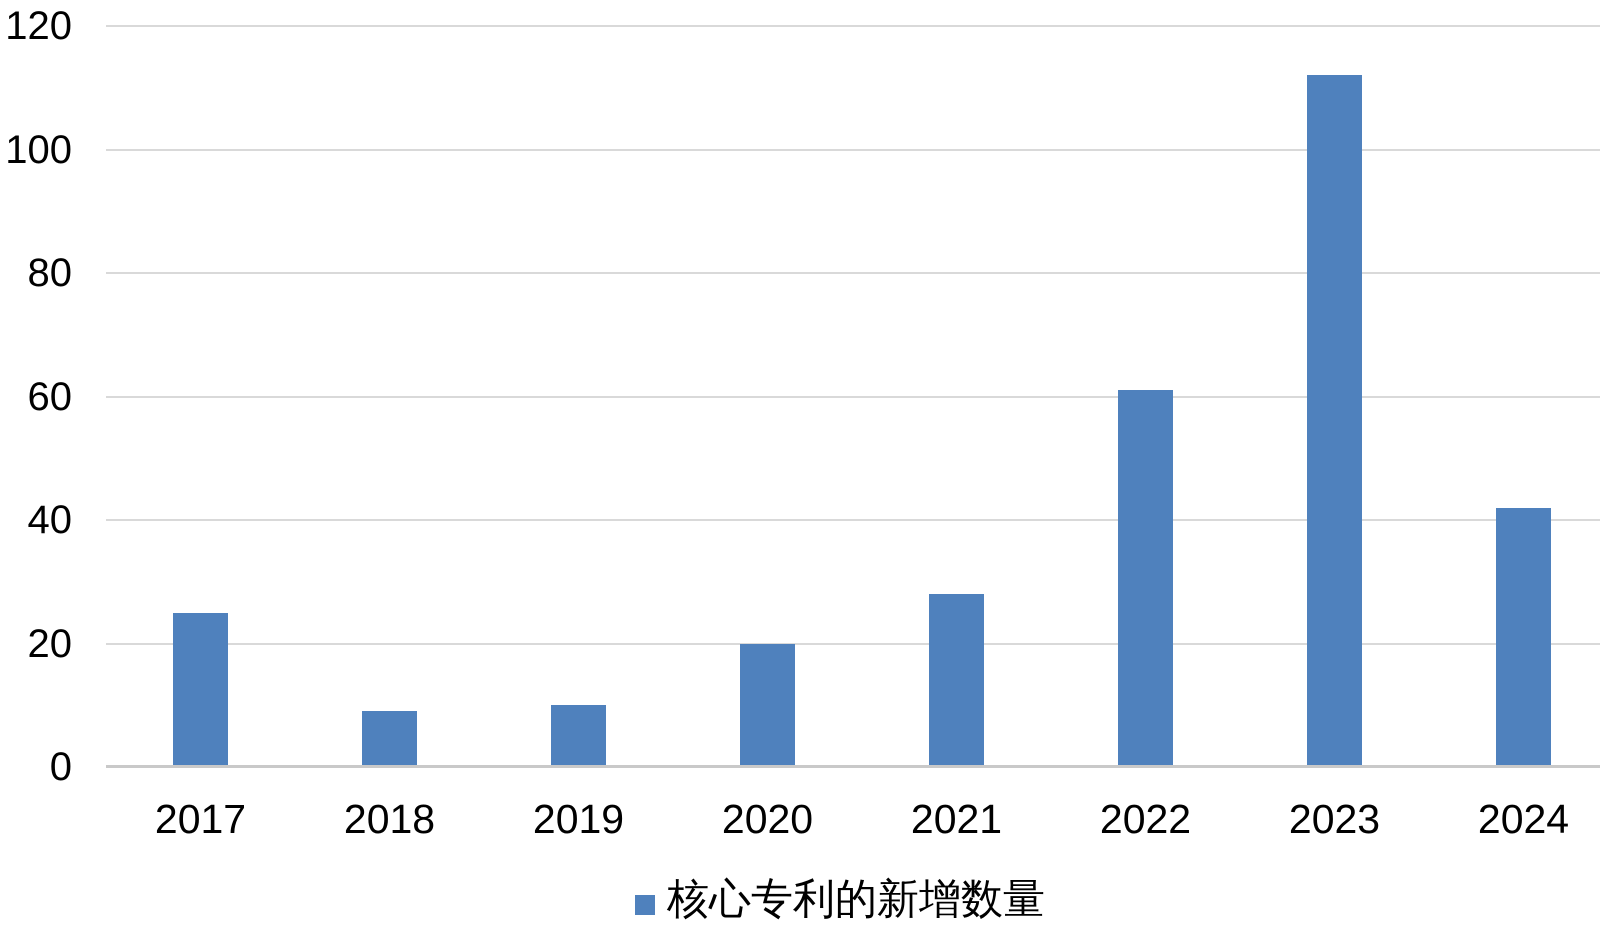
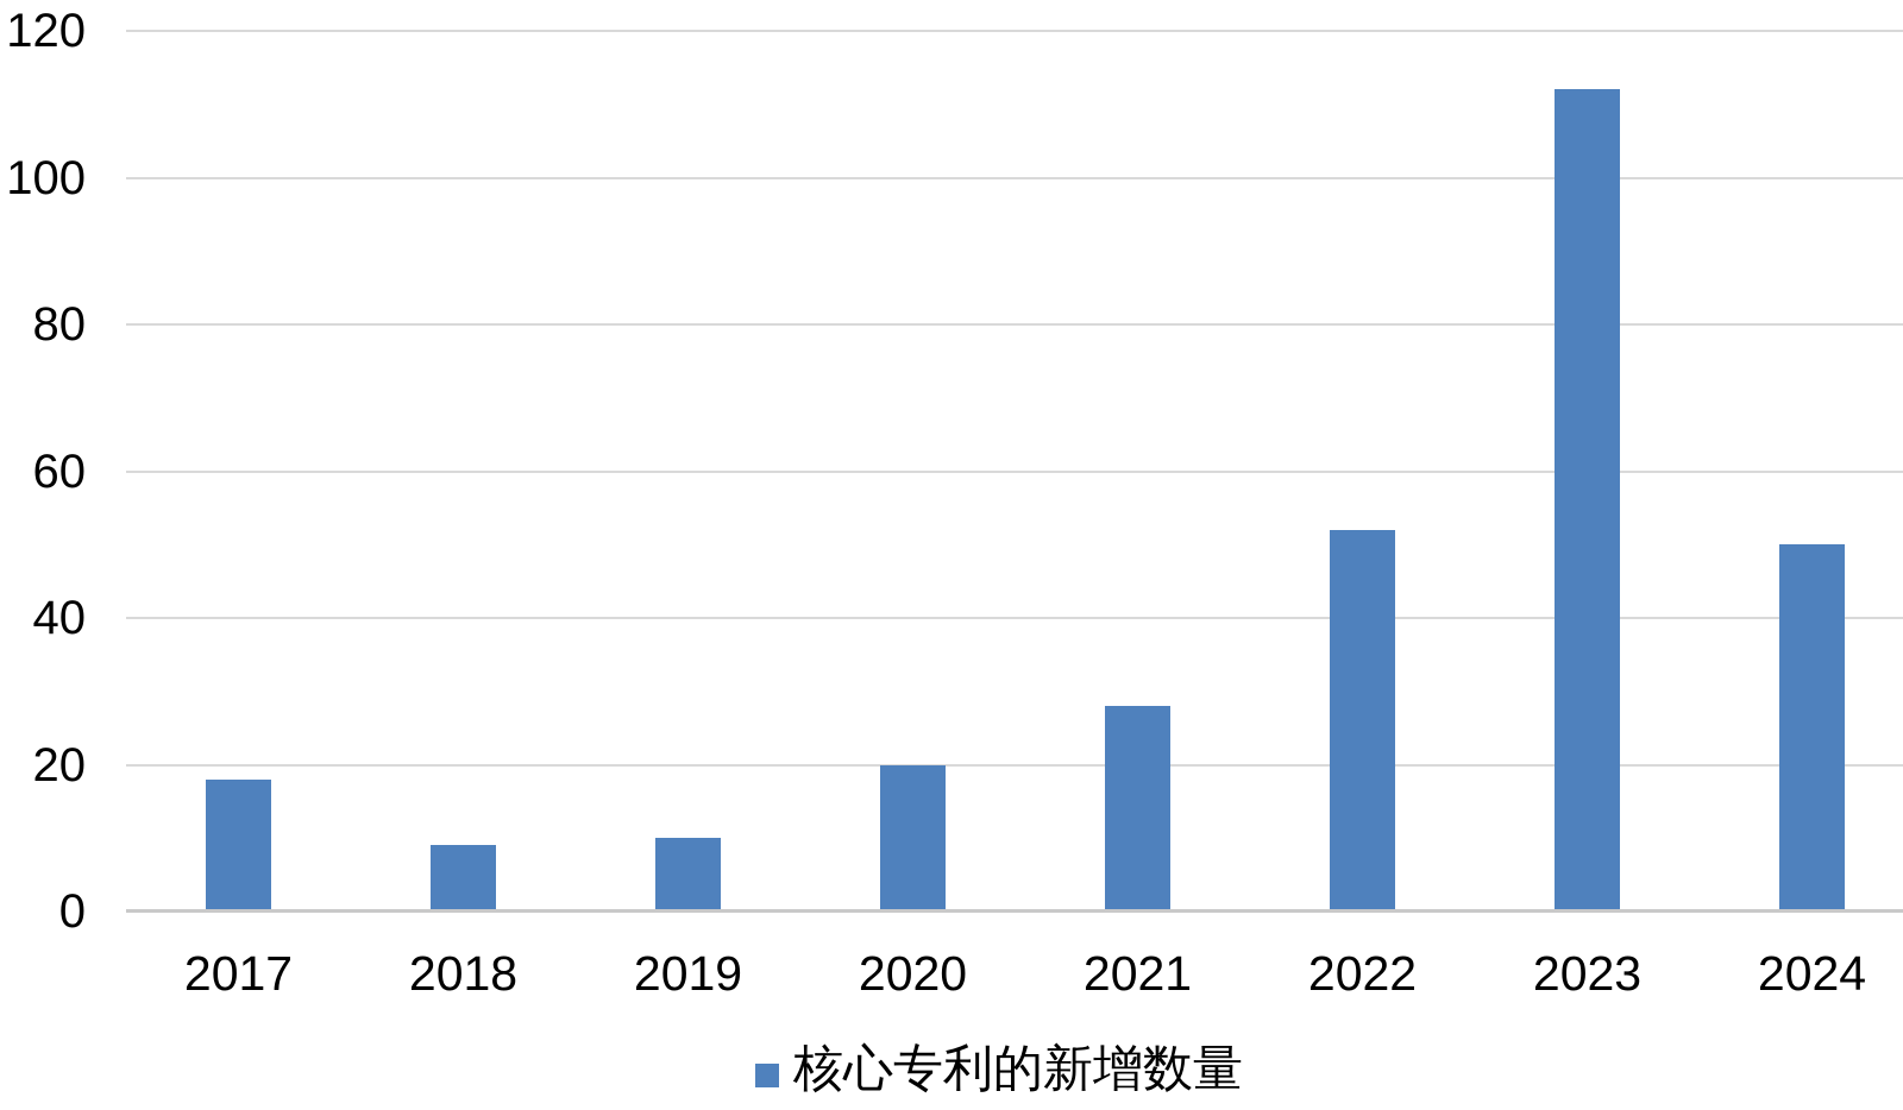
2017: 25 -> 18
2022: 61 -> 52
2024: 42 -> 50
